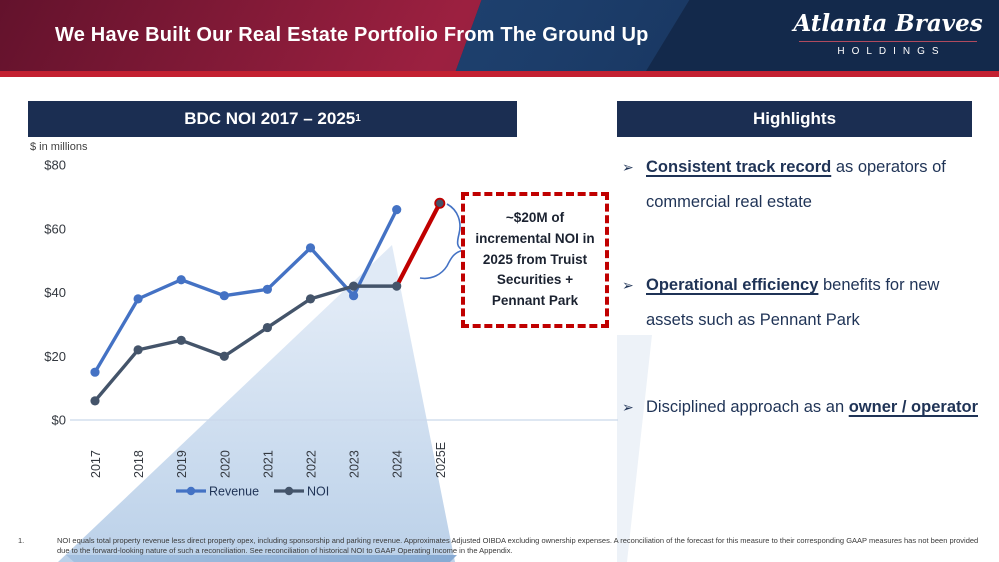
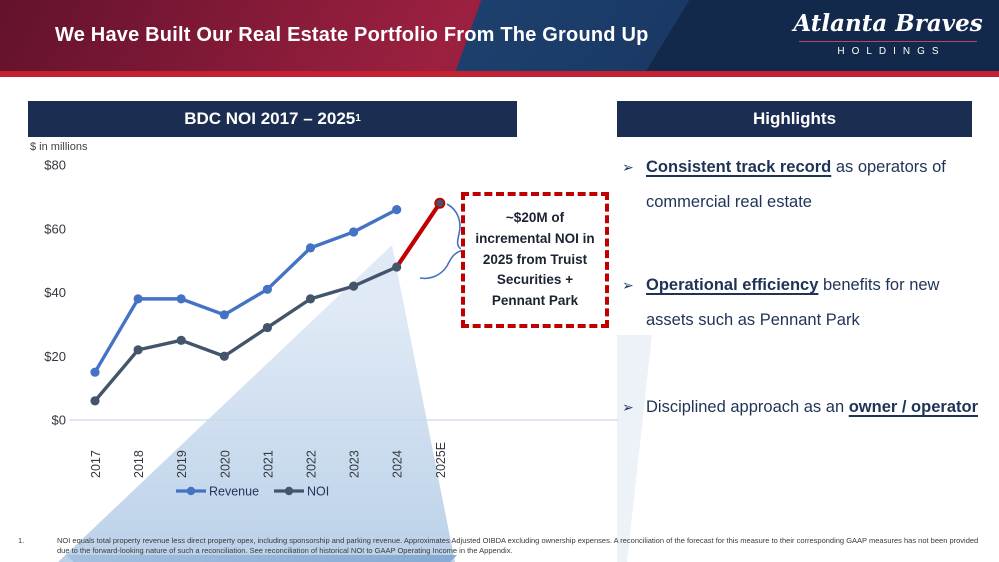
Revenue/2019: $44 -> $38
Revenue/2020: $39 -> $33
Revenue/2023: $39 -> $59
NOI/2024: $42 -> $48
